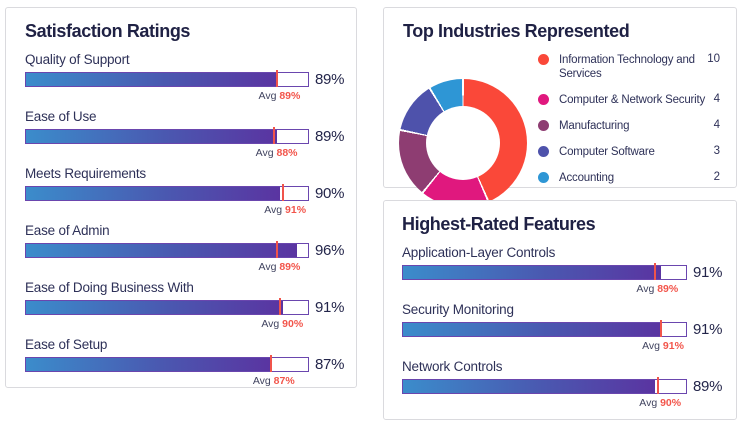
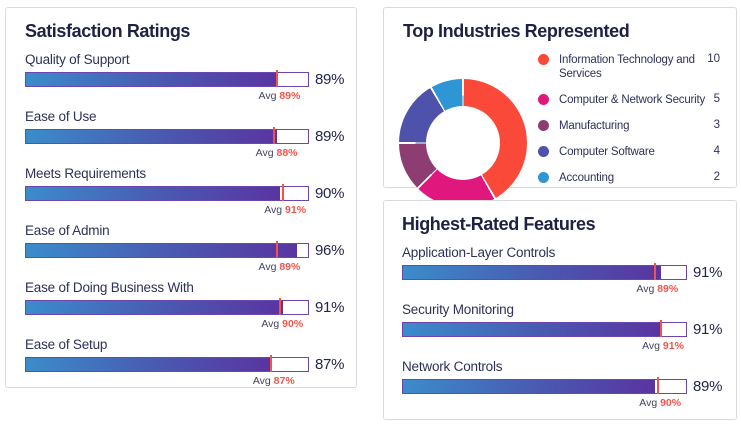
Top Industries Represented/Computer & Network Security: 4 -> 5
Top Industries Represented/Manufacturing: 4 -> 3
Top Industries Represented/Computer Software: 3 -> 4
